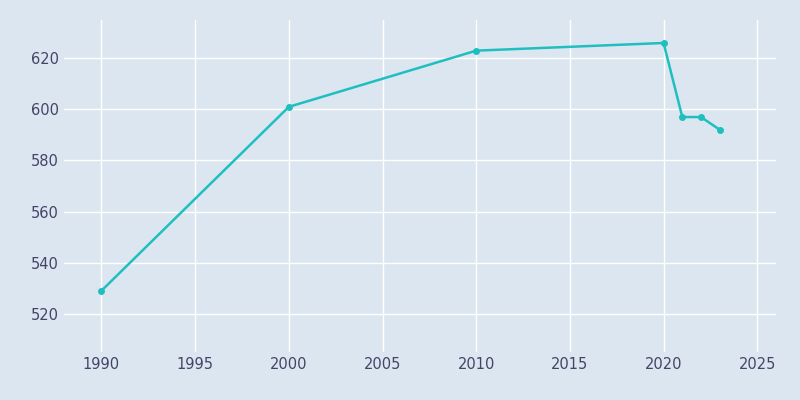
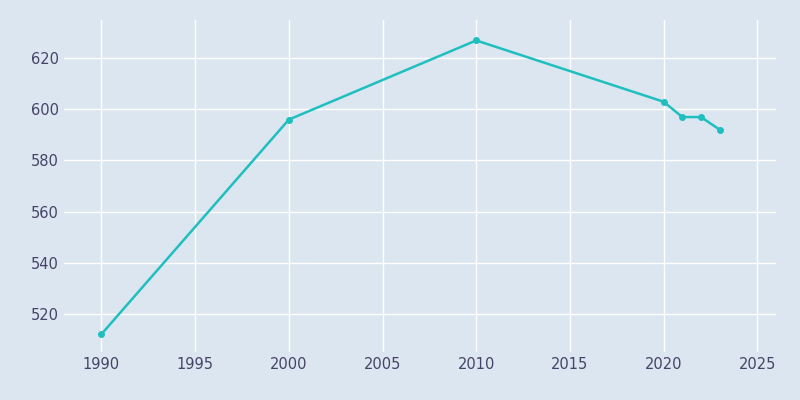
1990: 529 -> 512
2000: 601 -> 596
2010: 623 -> 627
2020: 626 -> 603
